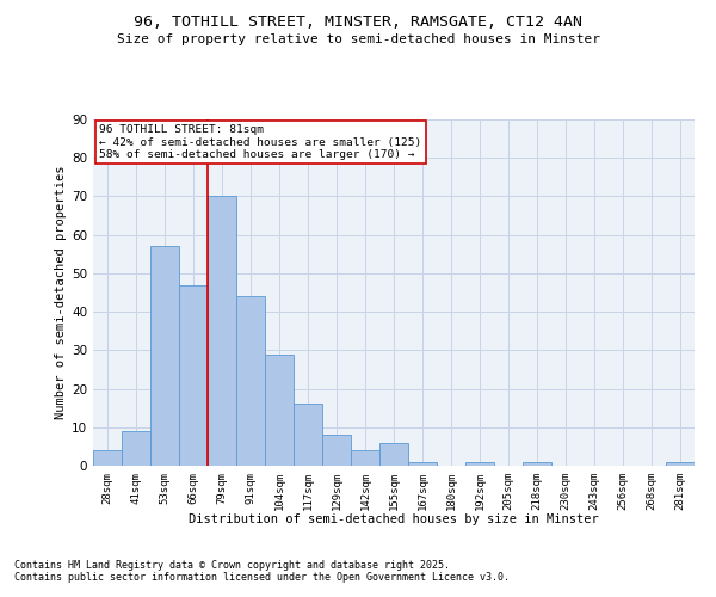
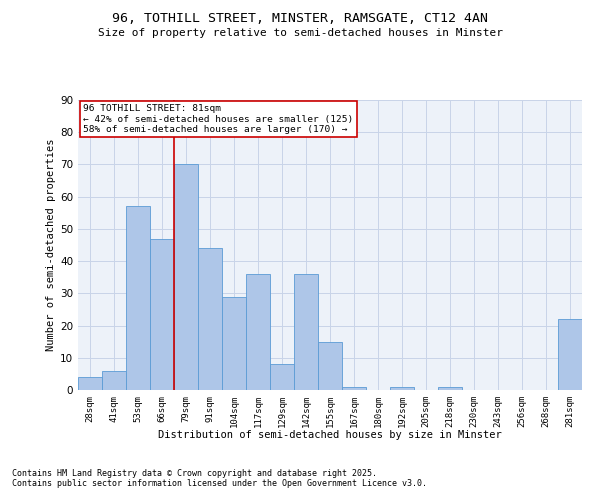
41sqm: 9 -> 6
117sqm: 16 -> 36
142sqm: 4 -> 36
155sqm: 6 -> 15
281sqm: 1 -> 22
